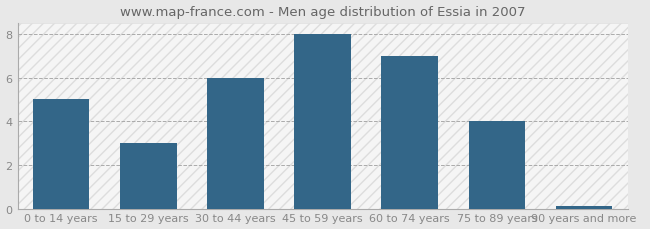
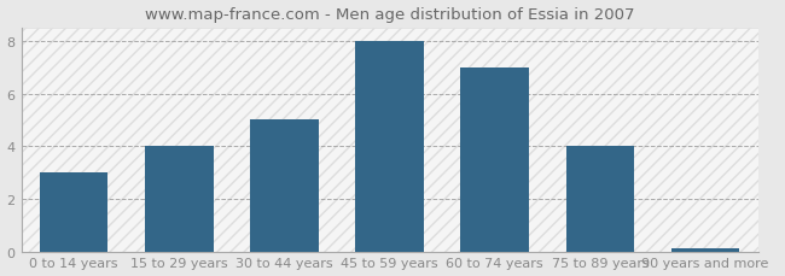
0 to 14 years: 5.0 -> 3.0
15 to 29 years: 3.0 -> 4.0
30 to 44 years: 6.0 -> 5.0
